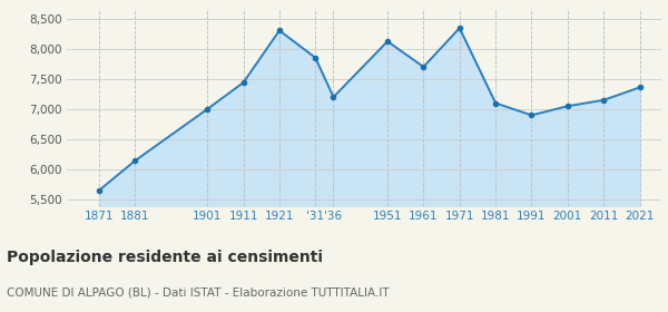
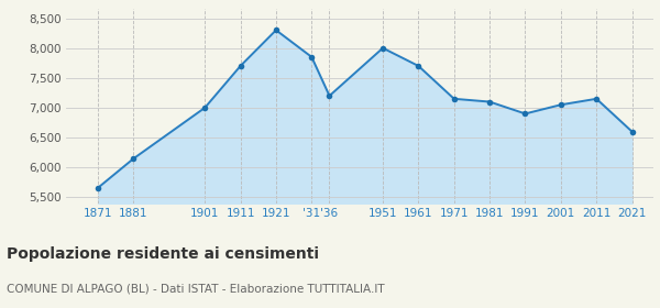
1911: 7,440 -> 7,700
1951: 8,120 -> 8,000
1971: 8,340 -> 7,150
2021: 7,360 -> 6,600
